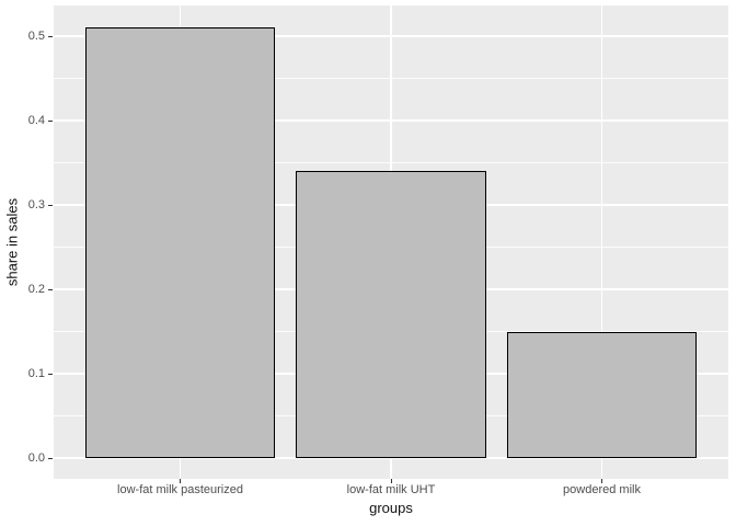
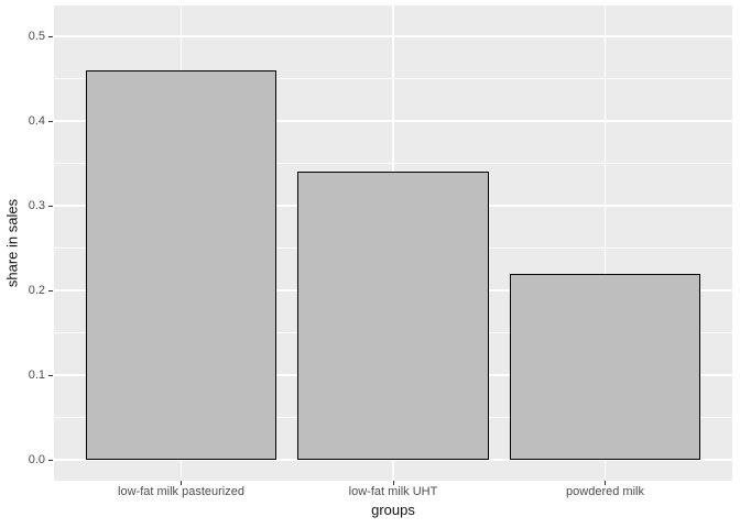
low-fat milk pasteurized: 0.51 -> 0.46
powdered milk: 0.15 -> 0.22
